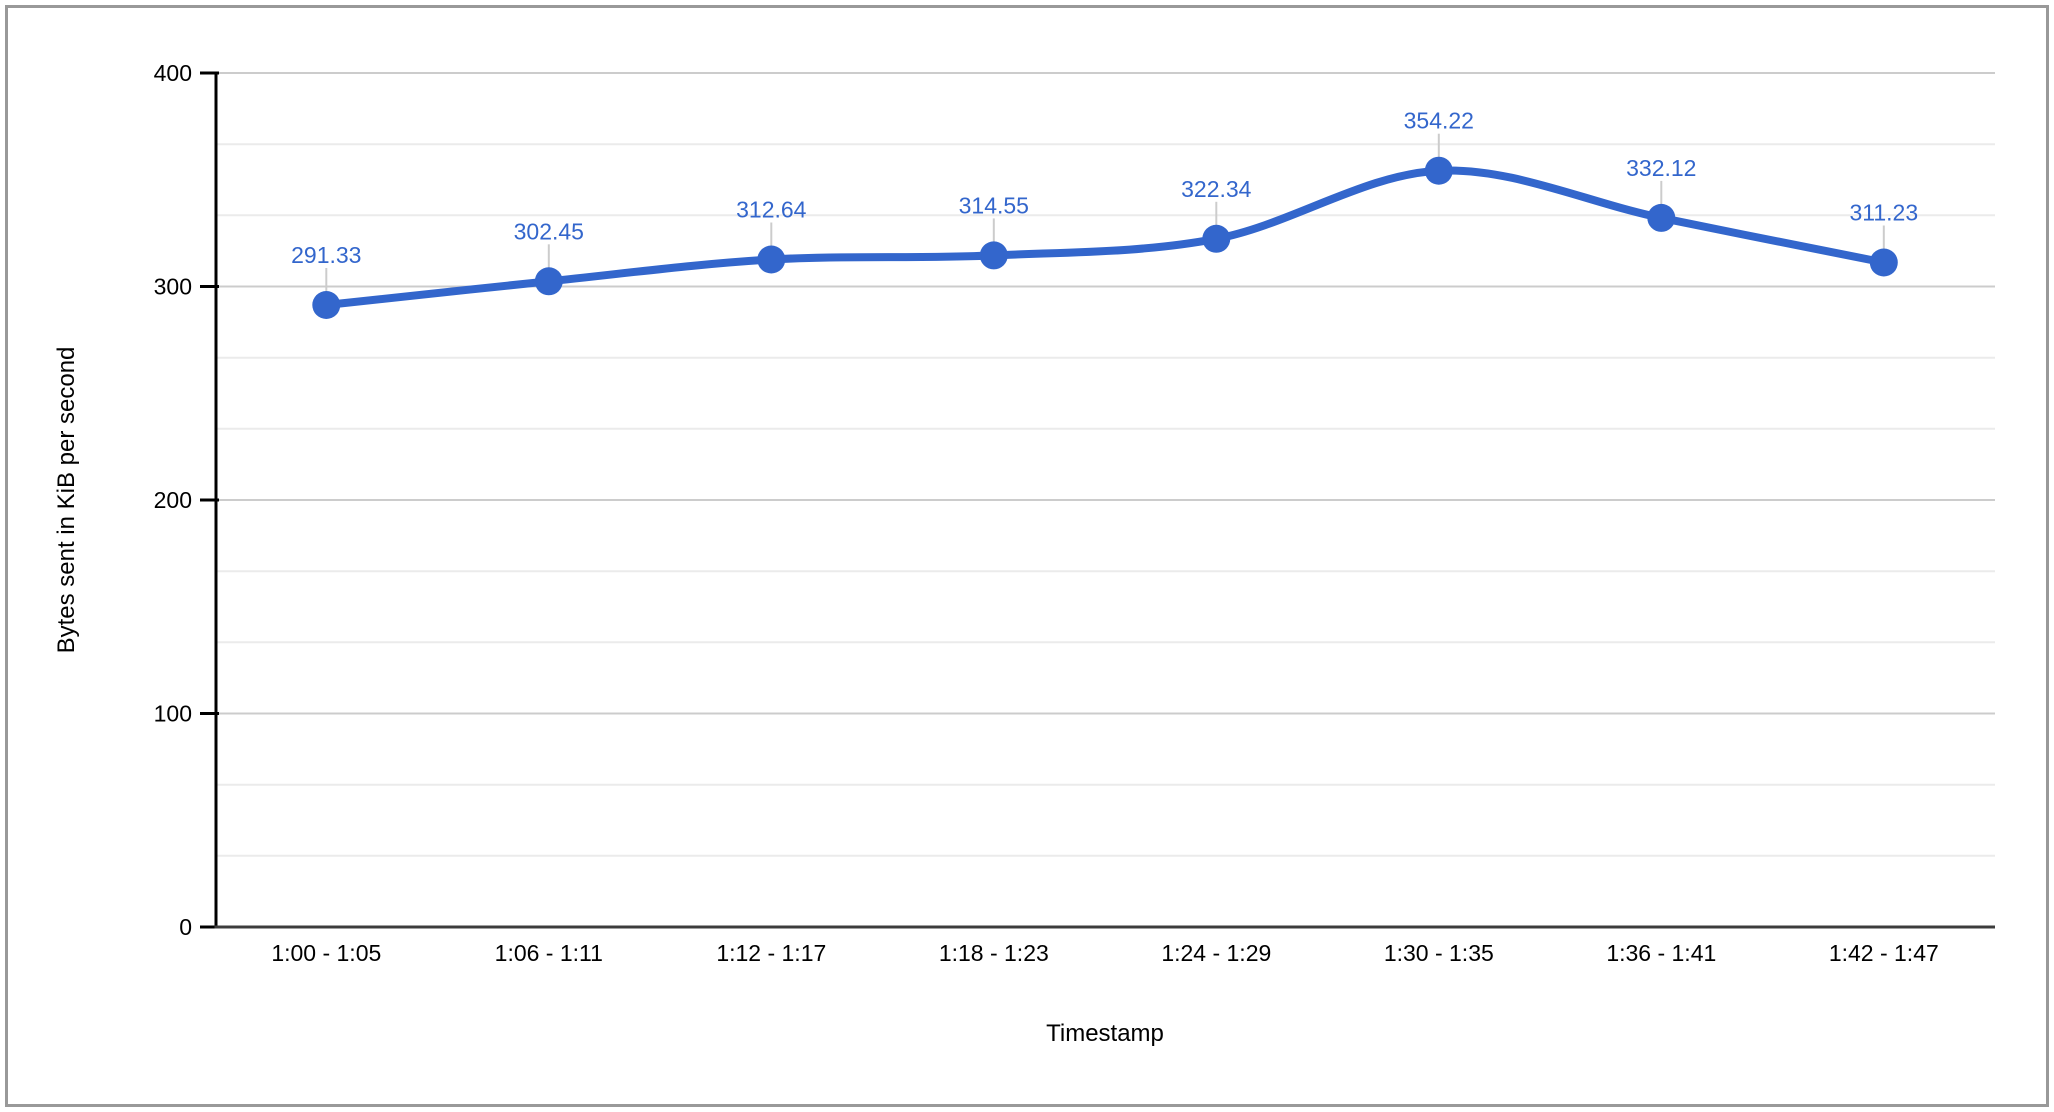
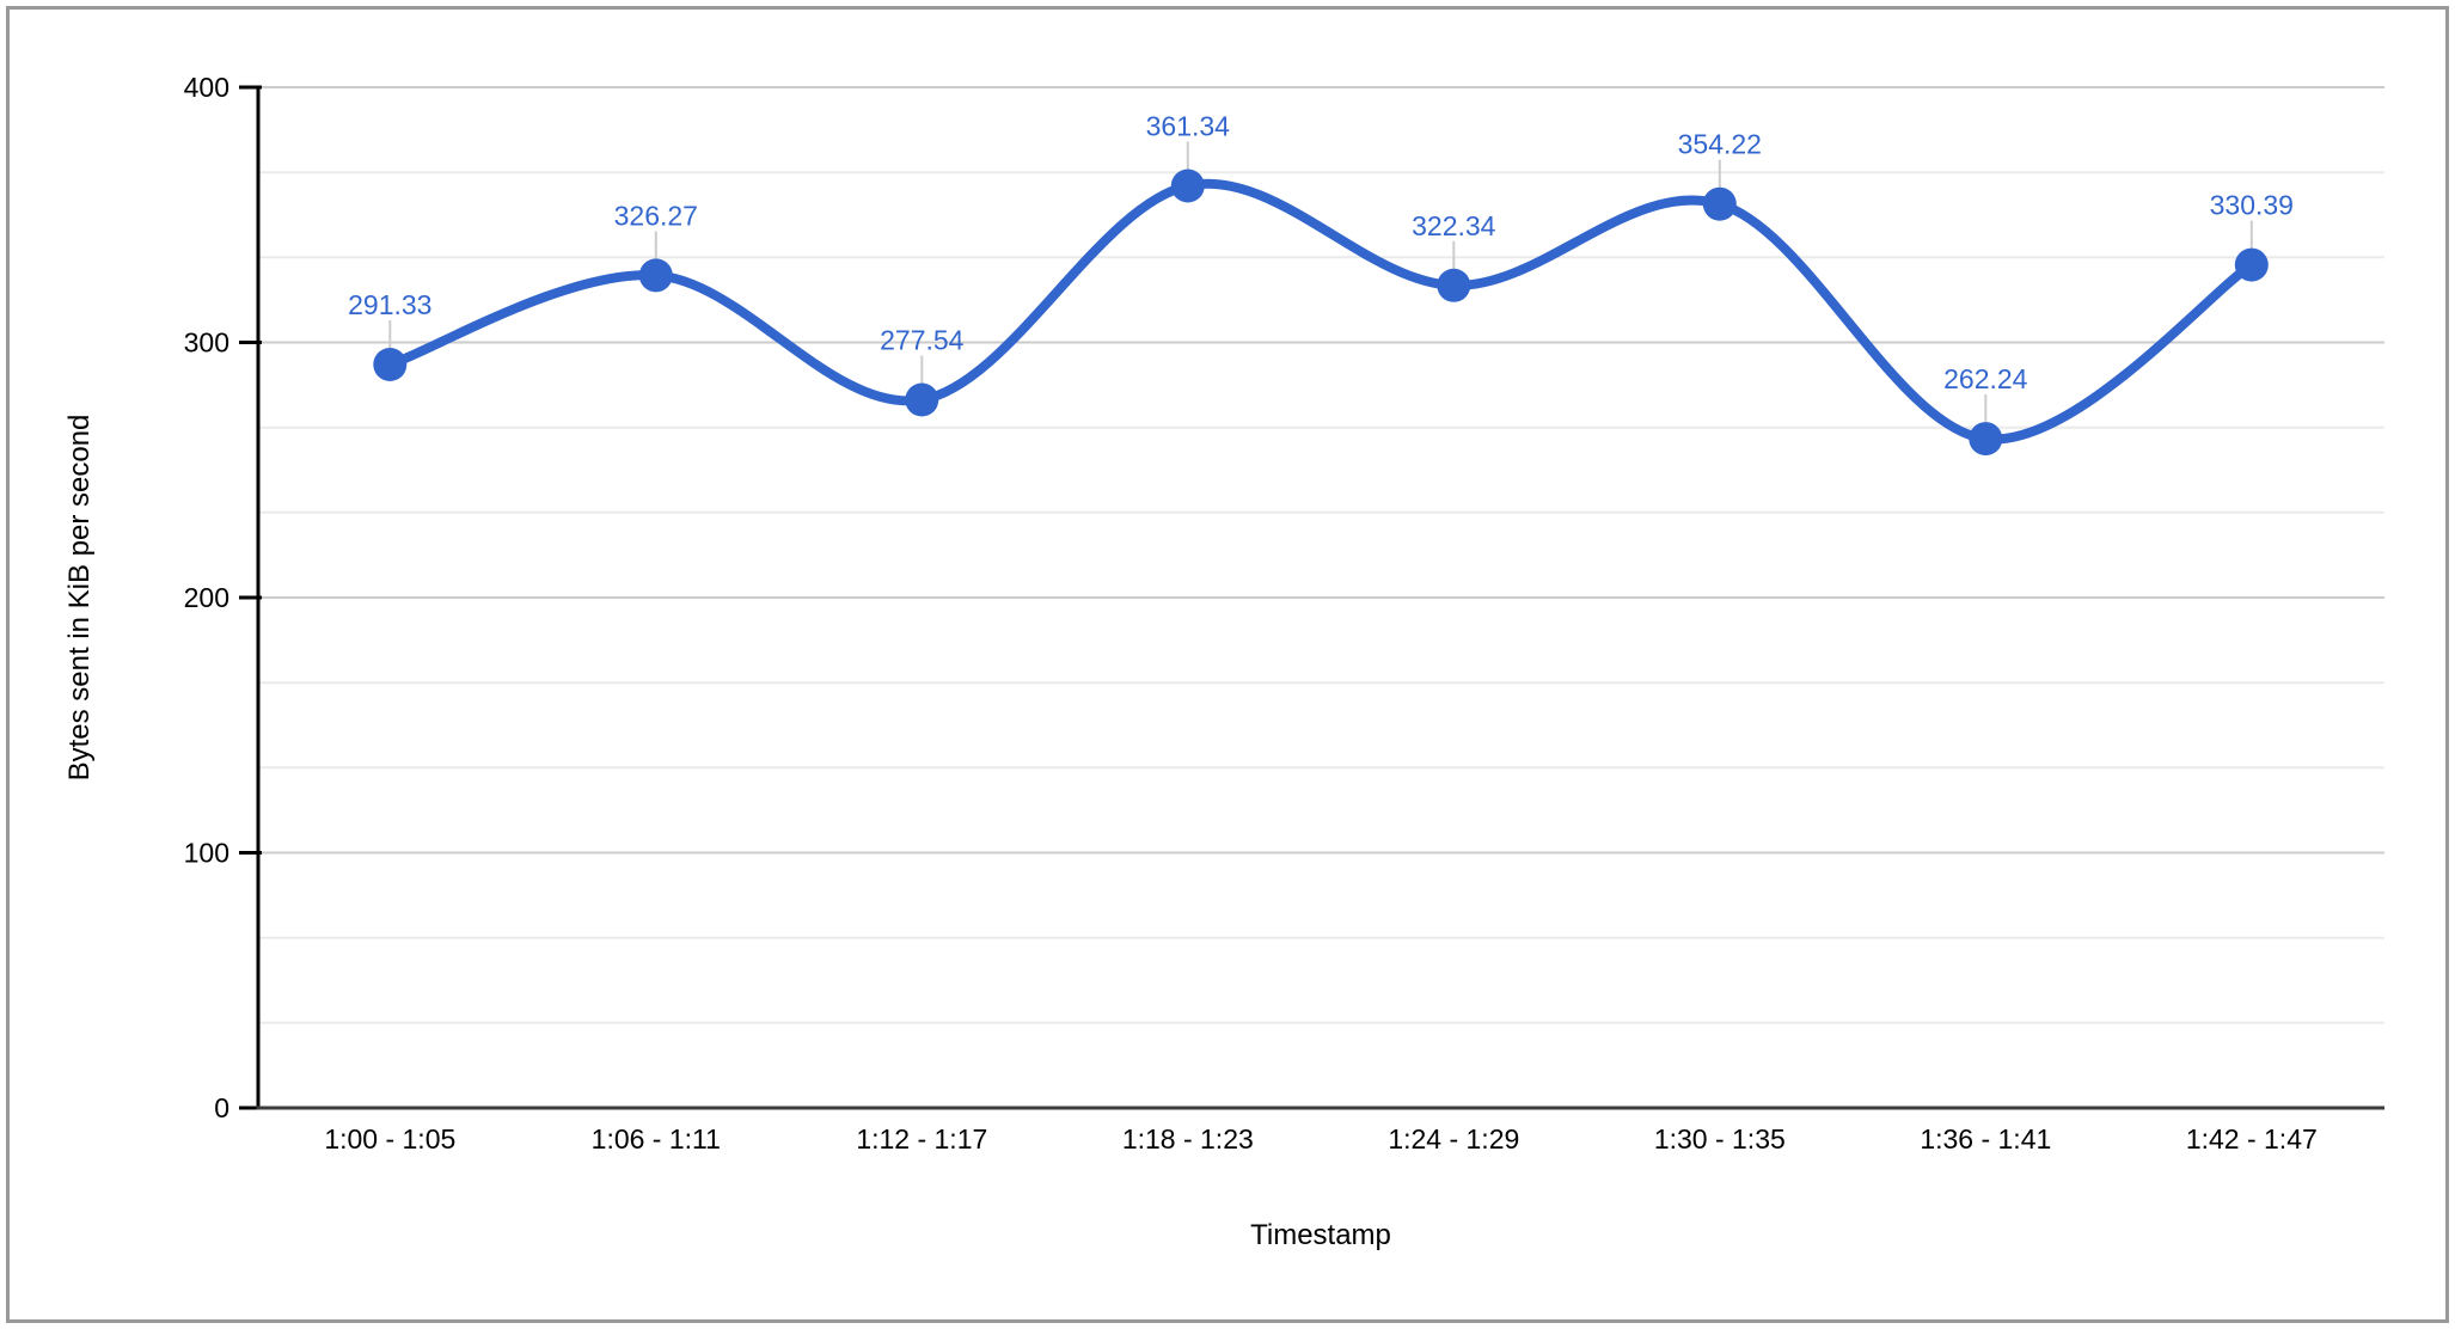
1:06 - 1:11: 302.45 -> 326.27
1:12 - 1:17: 312.64 -> 277.54
1:18 - 1:23: 314.55 -> 361.34
1:36 - 1:41: 332.12 -> 262.24
1:42 - 1:47: 311.23 -> 330.39
